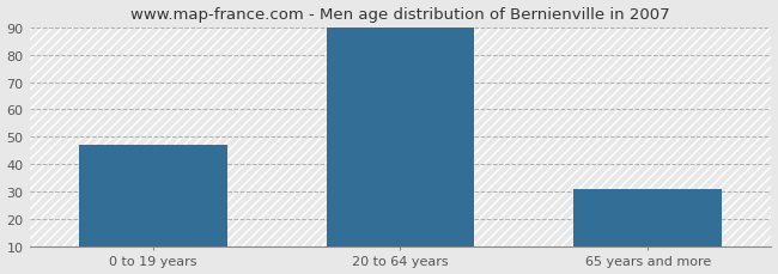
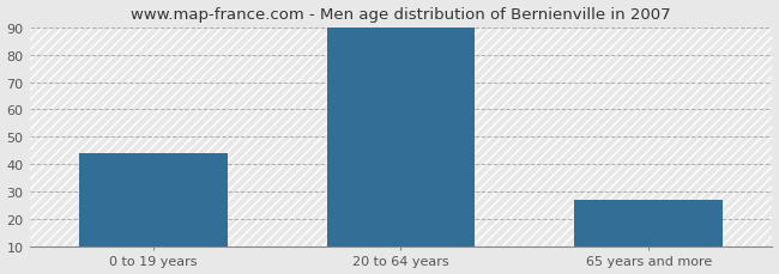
0 to 19 years: 37 -> 34
65 years and more: 21 -> 17
